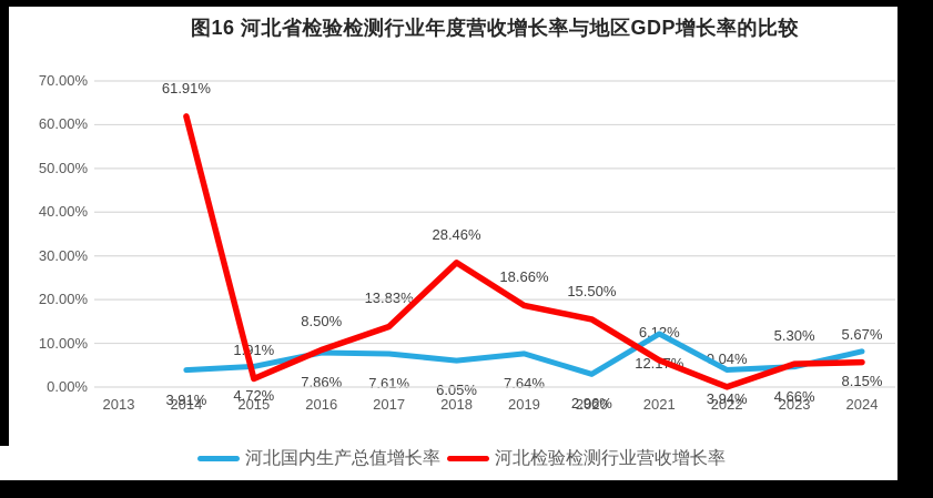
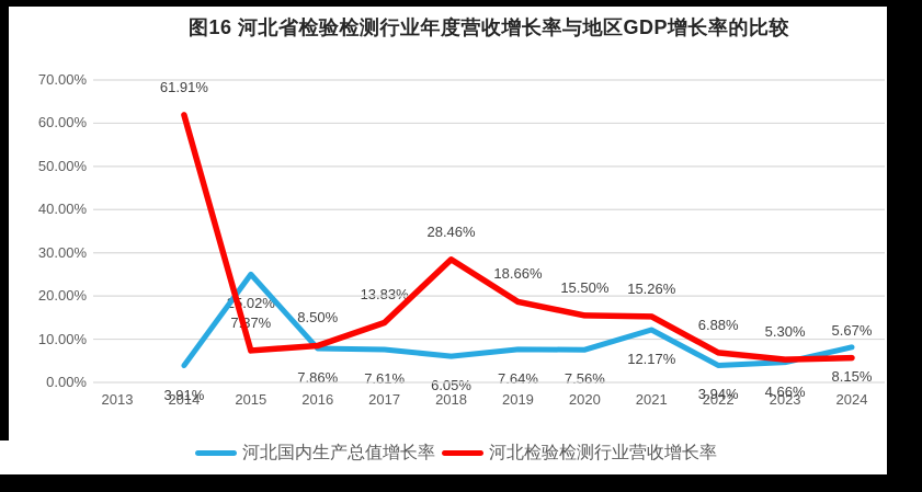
河北国内生产总值增长率/2015: 4.72% -> 25.02%
河北检验检测行业营收增长率/2015: 1.91% -> 7.37%
河北国内生产总值增长率/2020: 2.96% -> 7.56%
河北检验检测行业营收增长率/2021: 6.12% -> 15.26%
河北检验检测行业营收增长率/2022: 0.04% -> 6.88%
